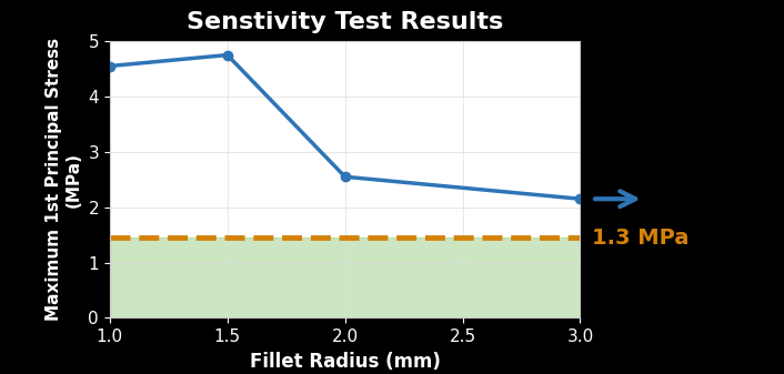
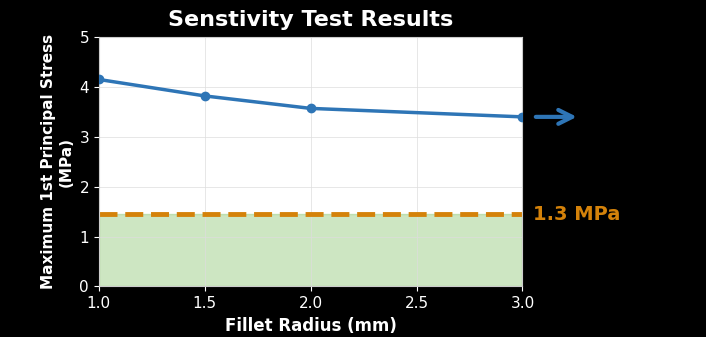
1.0: 4.55 -> 4.15
1.5: 4.75 -> 3.82
2.0: 2.55 -> 3.57
3.0: 2.15 -> 3.40
